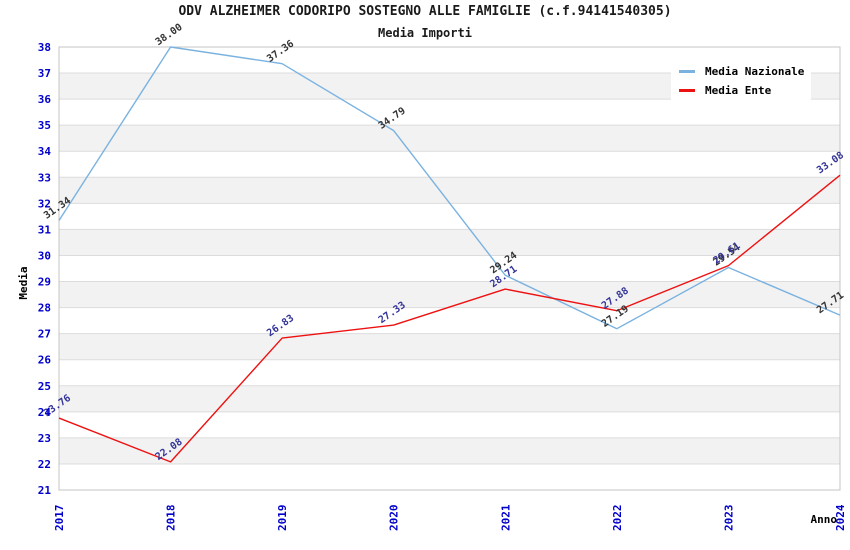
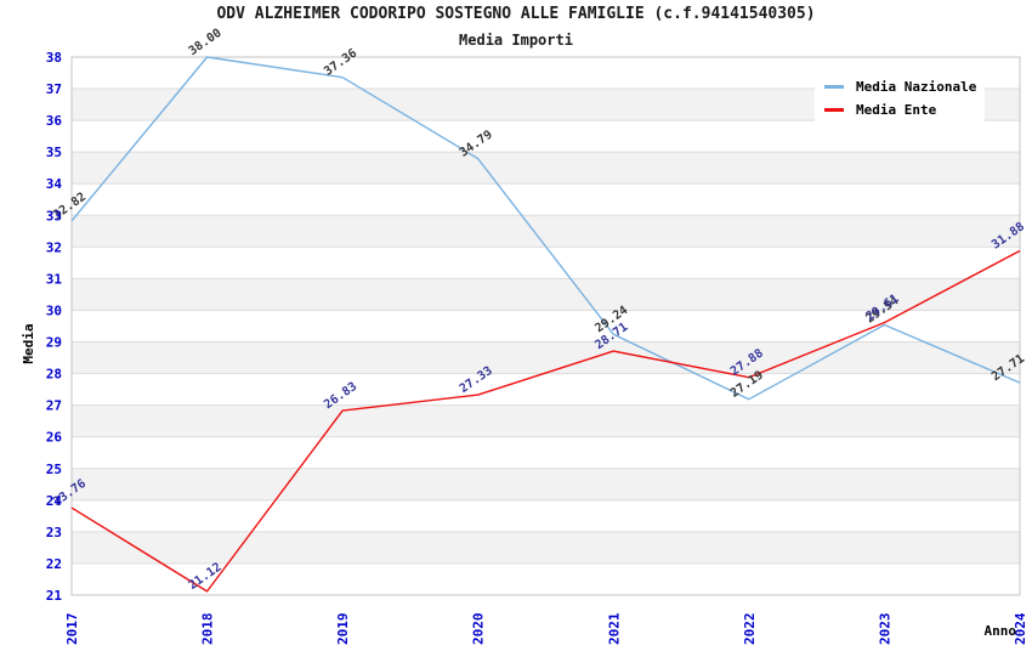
Media Nazionale/2017: 31.34 -> 32.82
Media Ente/2018: 22.08 -> 21.12
Media Ente/2024: 33.08 -> 31.88
